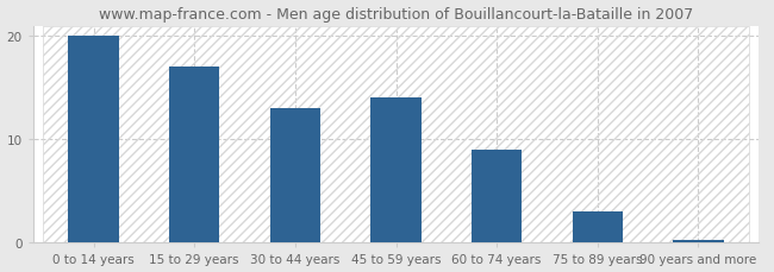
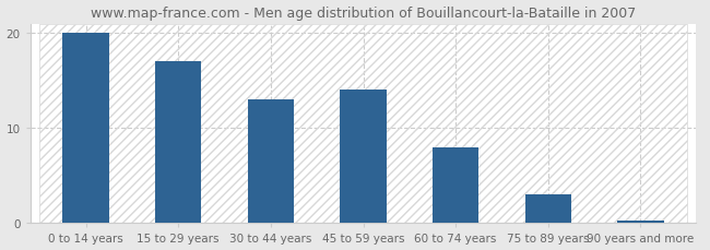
60 to 74 years: 9.0 -> 8.0
